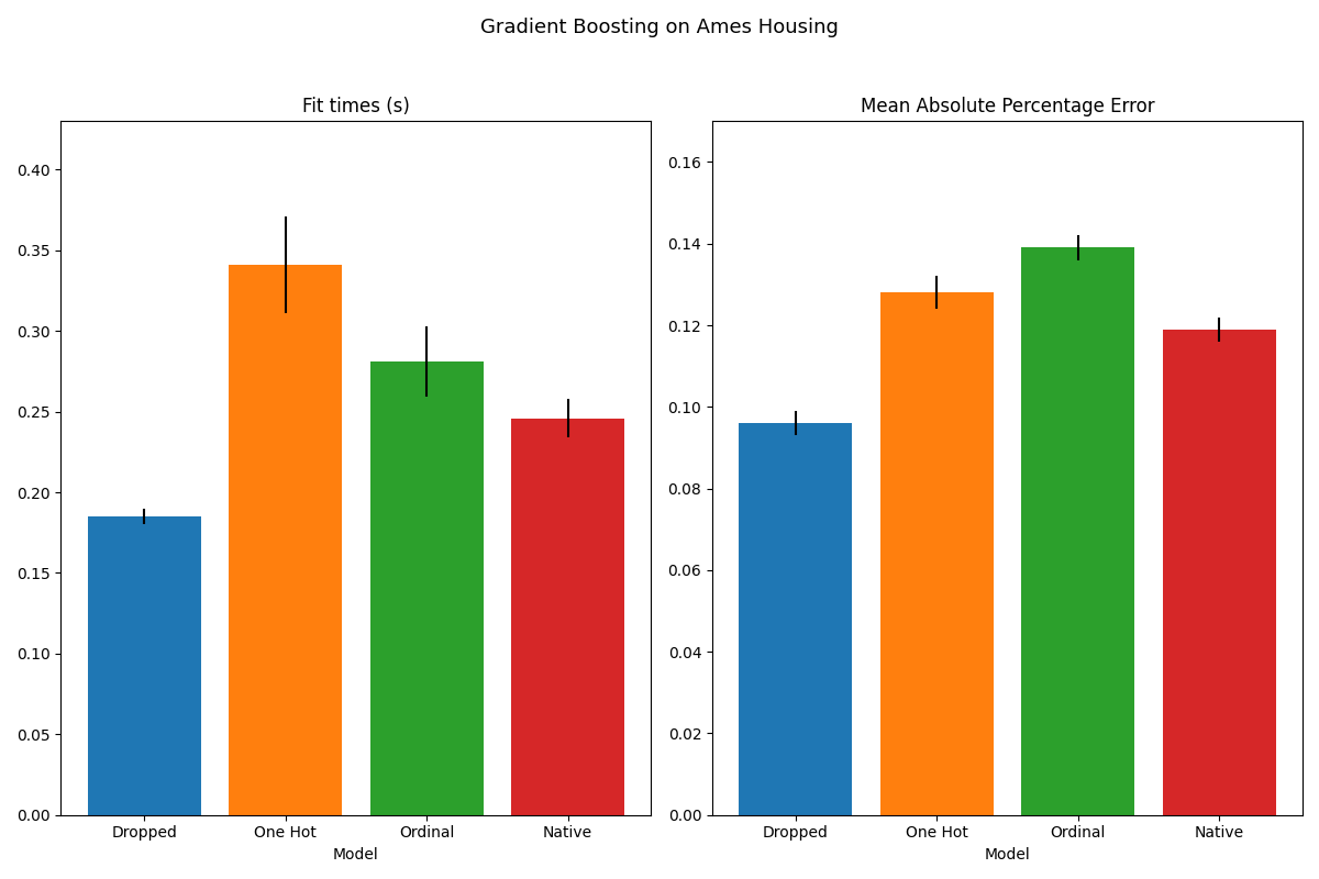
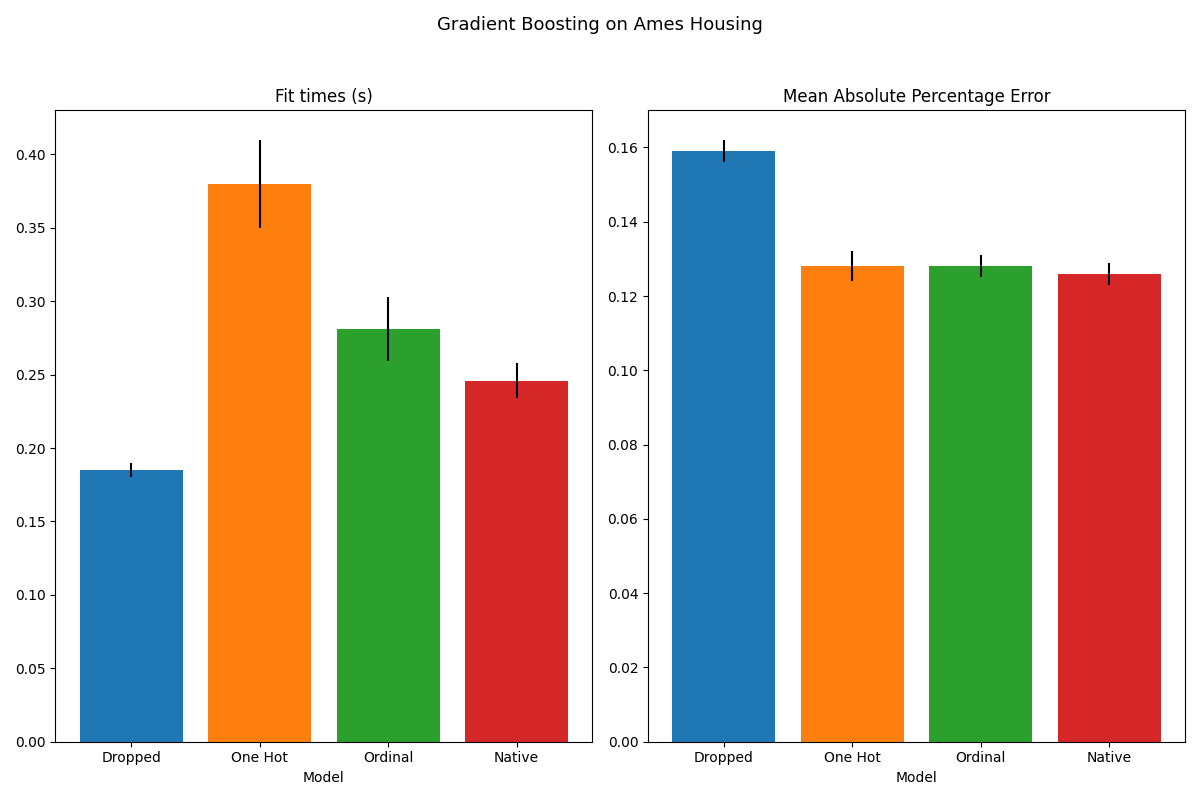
Fit times (s)/One Hot: 0.341 -> 0.380
Mean Absolute Percentage Error/Dropped: 0.096 -> 0.159
Mean Absolute Percentage Error/Ordinal: 0.139 -> 0.128
Mean Absolute Percentage Error/Native: 0.119 -> 0.126
